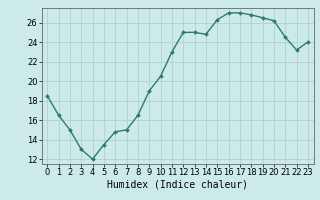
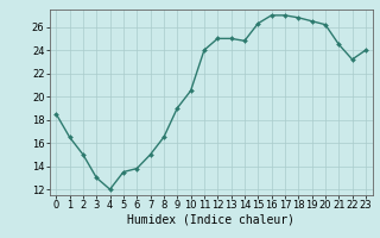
6: 14.8 -> 13.8
11: 23.0 -> 24.0
